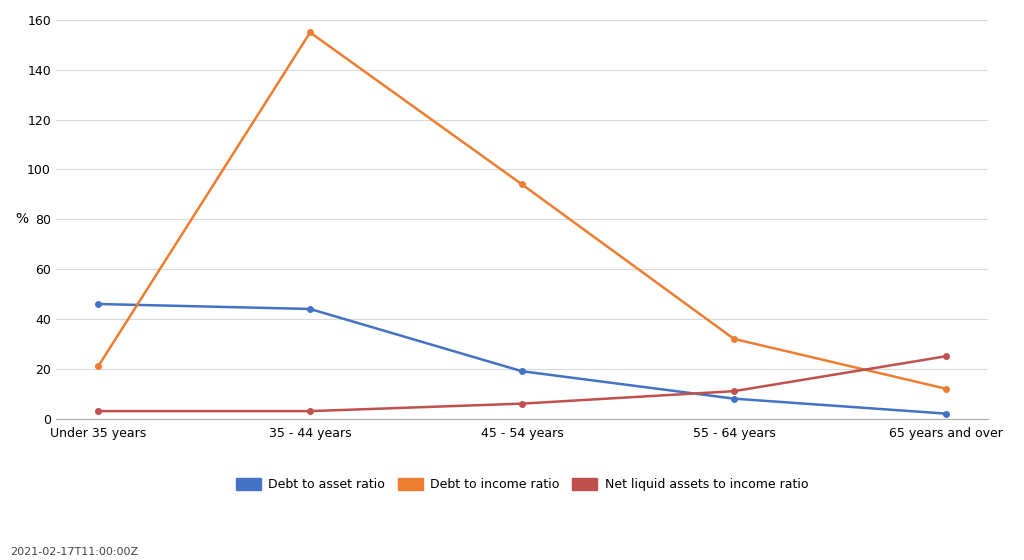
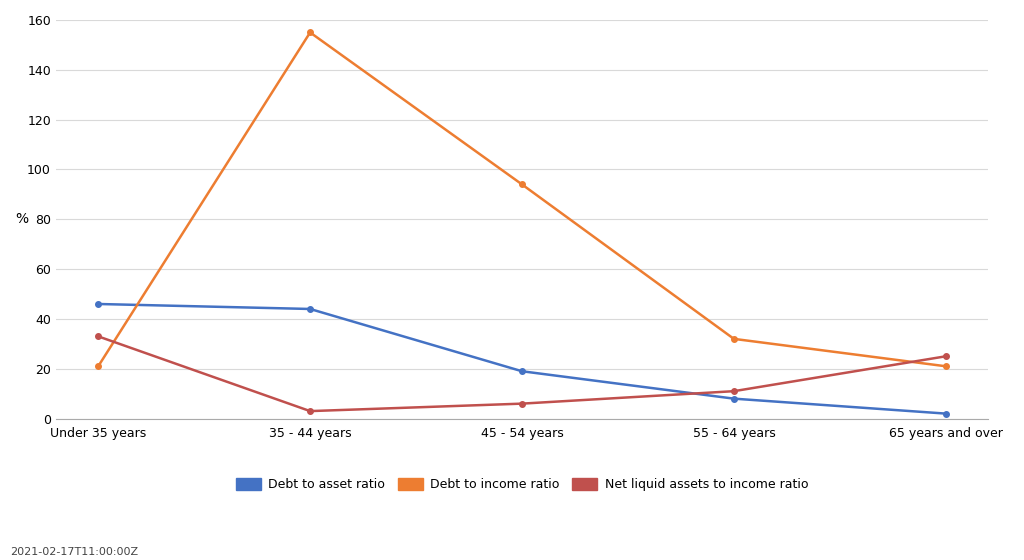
Net liquid assets to income ratio/Under 35 years: 3 -> 33
Debt to income ratio/65 years and over: 12 -> 21
